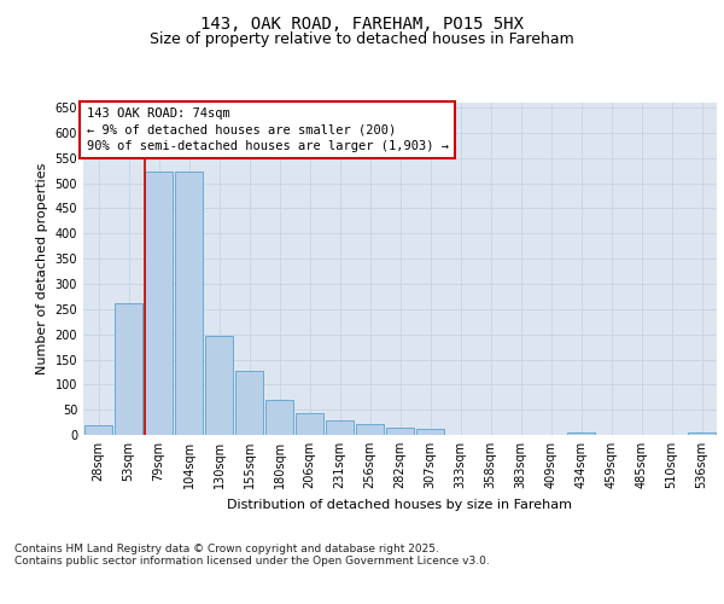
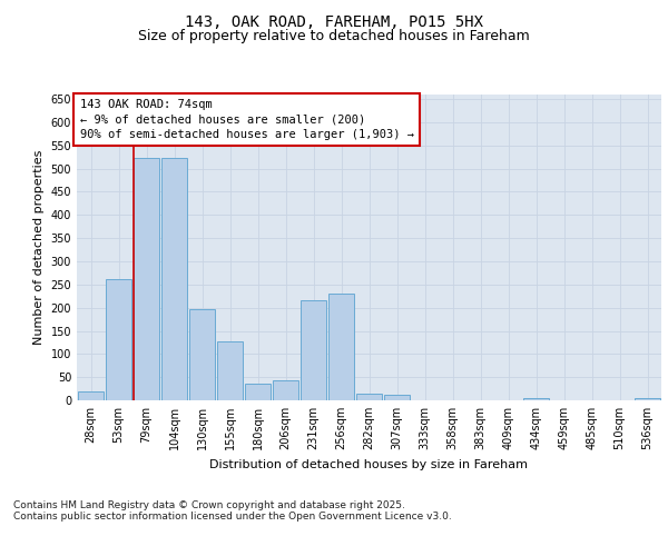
180sqm: 70 -> 35
231sqm: 30 -> 215
256sqm: 22 -> 230
